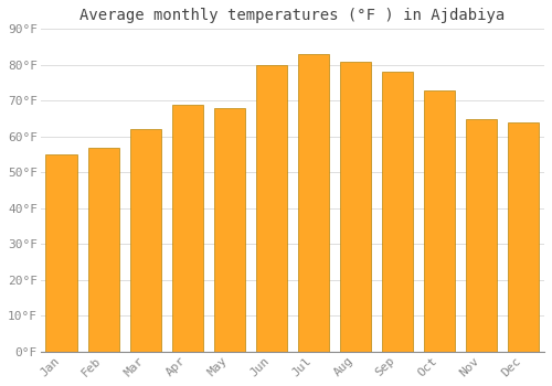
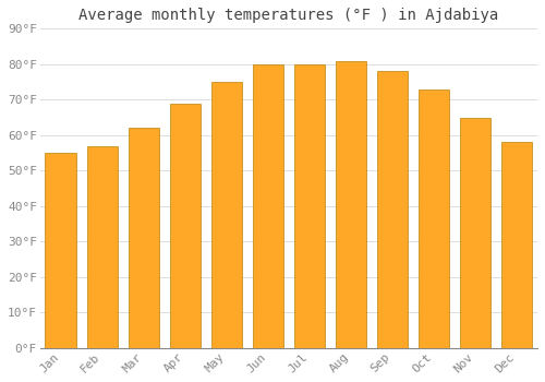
May: 68°F -> 75°F
Jul: 83°F -> 80°F
Dec: 64°F -> 58°F
